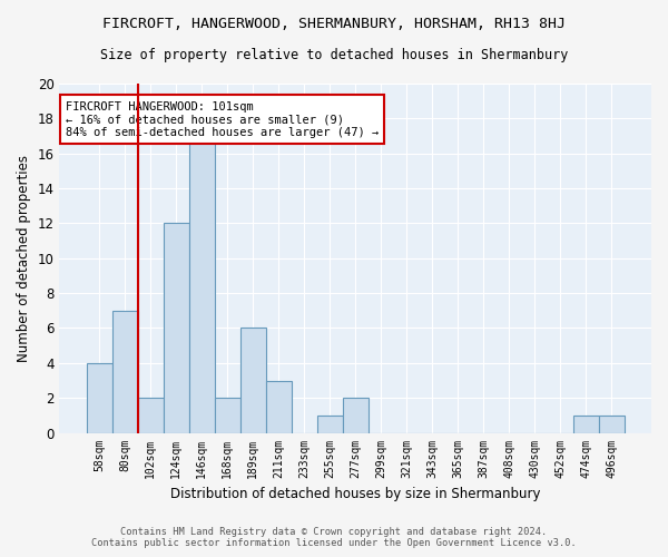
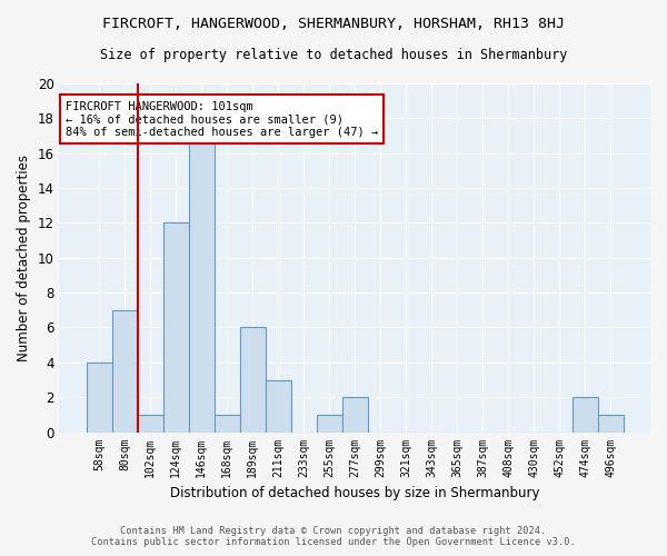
102sqm: 2 -> 1
168sqm: 2 -> 1
474sqm: 1 -> 2
